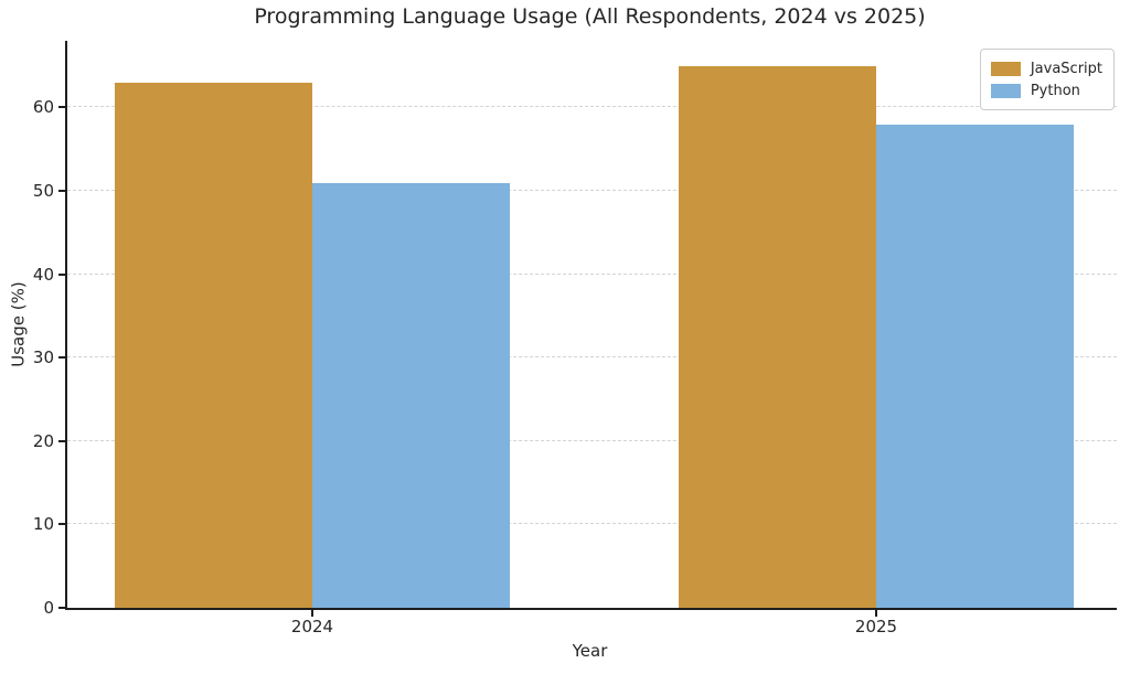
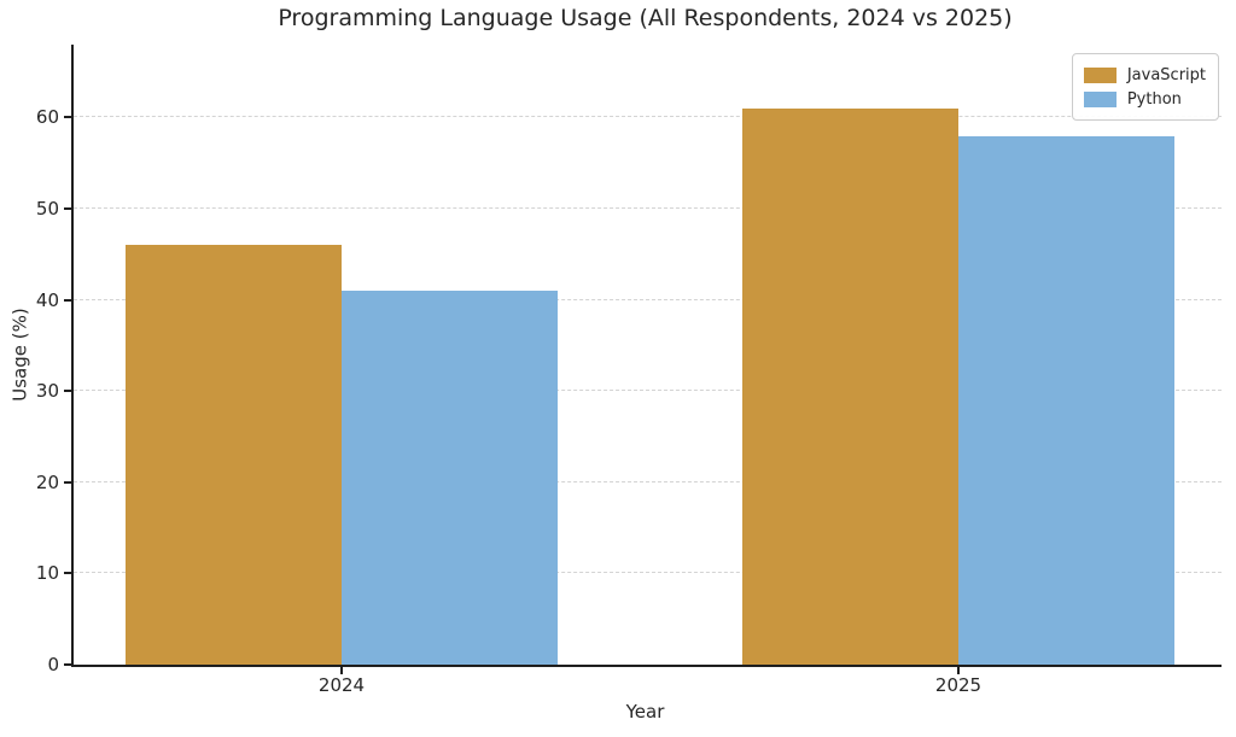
JavaScript/2024: 63 -> 46
Python/2024: 51 -> 41
JavaScript/2025: 65 -> 61
